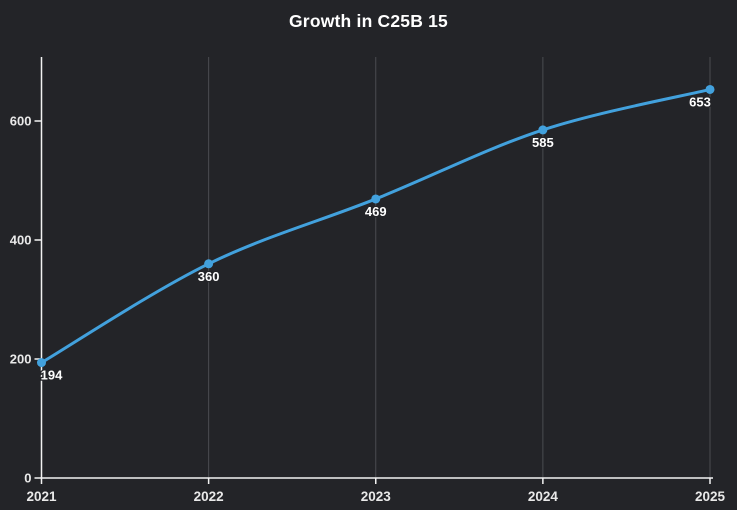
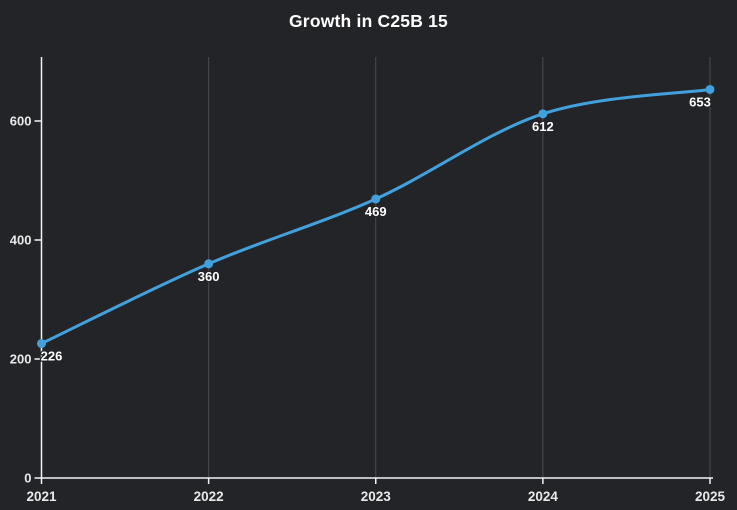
2021: 194 -> 226
2024: 585 -> 612
